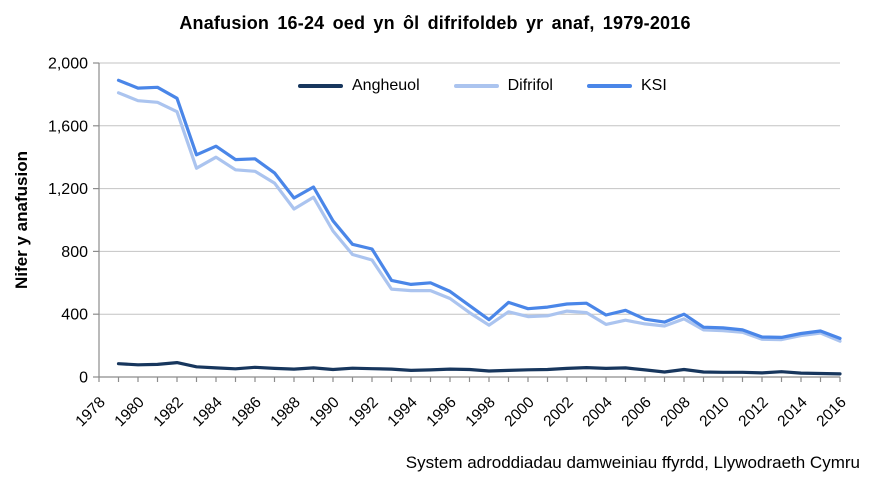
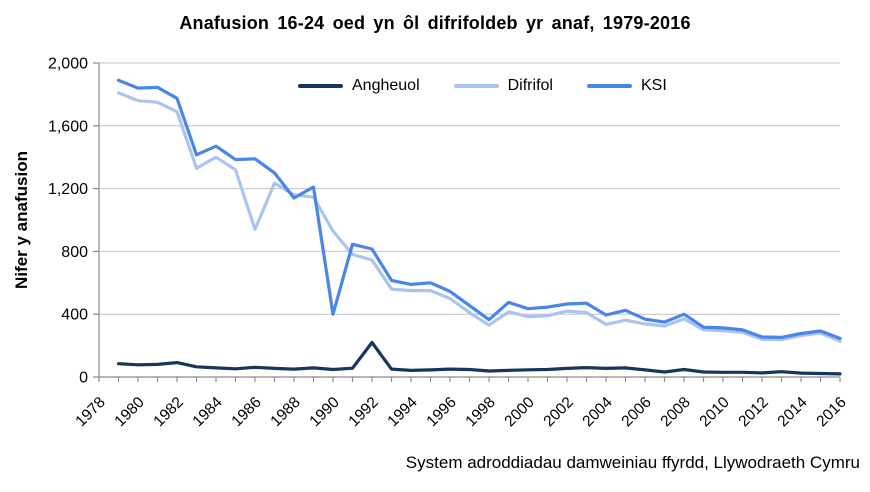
Difrifol/1986: 1310 -> 940
Difrifol/1988: 1070 -> 1160
KSI/1990: 1000 -> 400
Angheuol/1992: 50 -> 220
